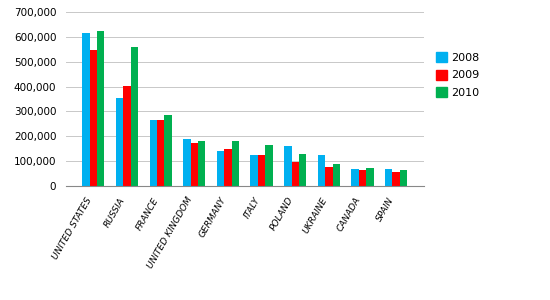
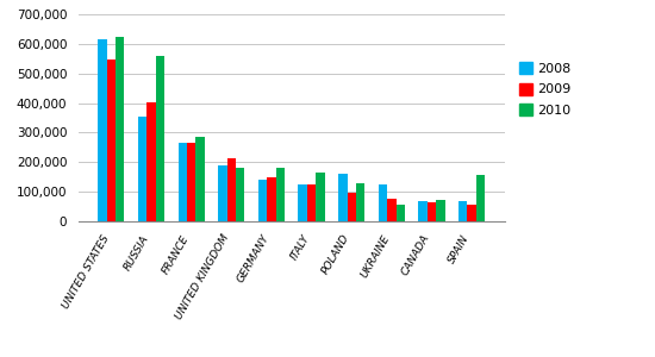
2009/UNITED KINGDOM: 175,000 -> 215,000
2010/UKRAINE: 90,000 -> 55,000
2010/SPAIN: 65,000 -> 155,000
